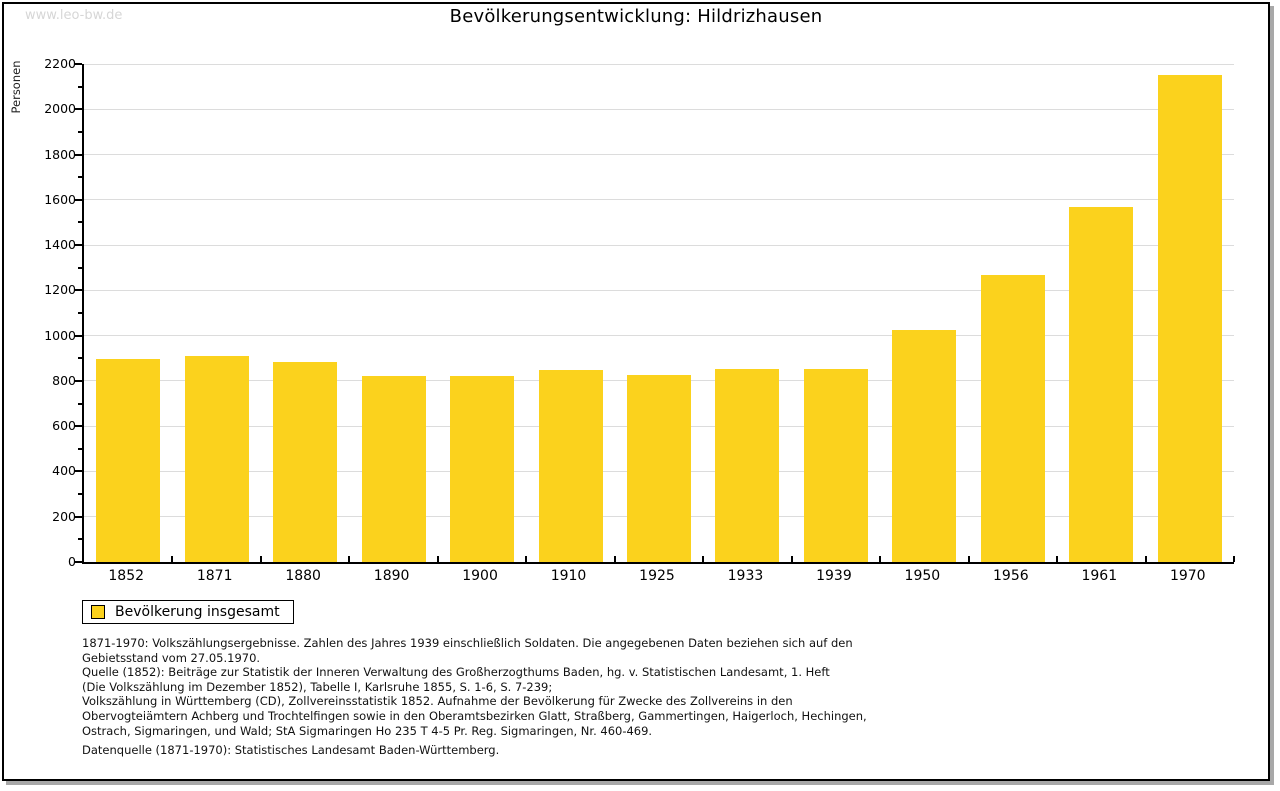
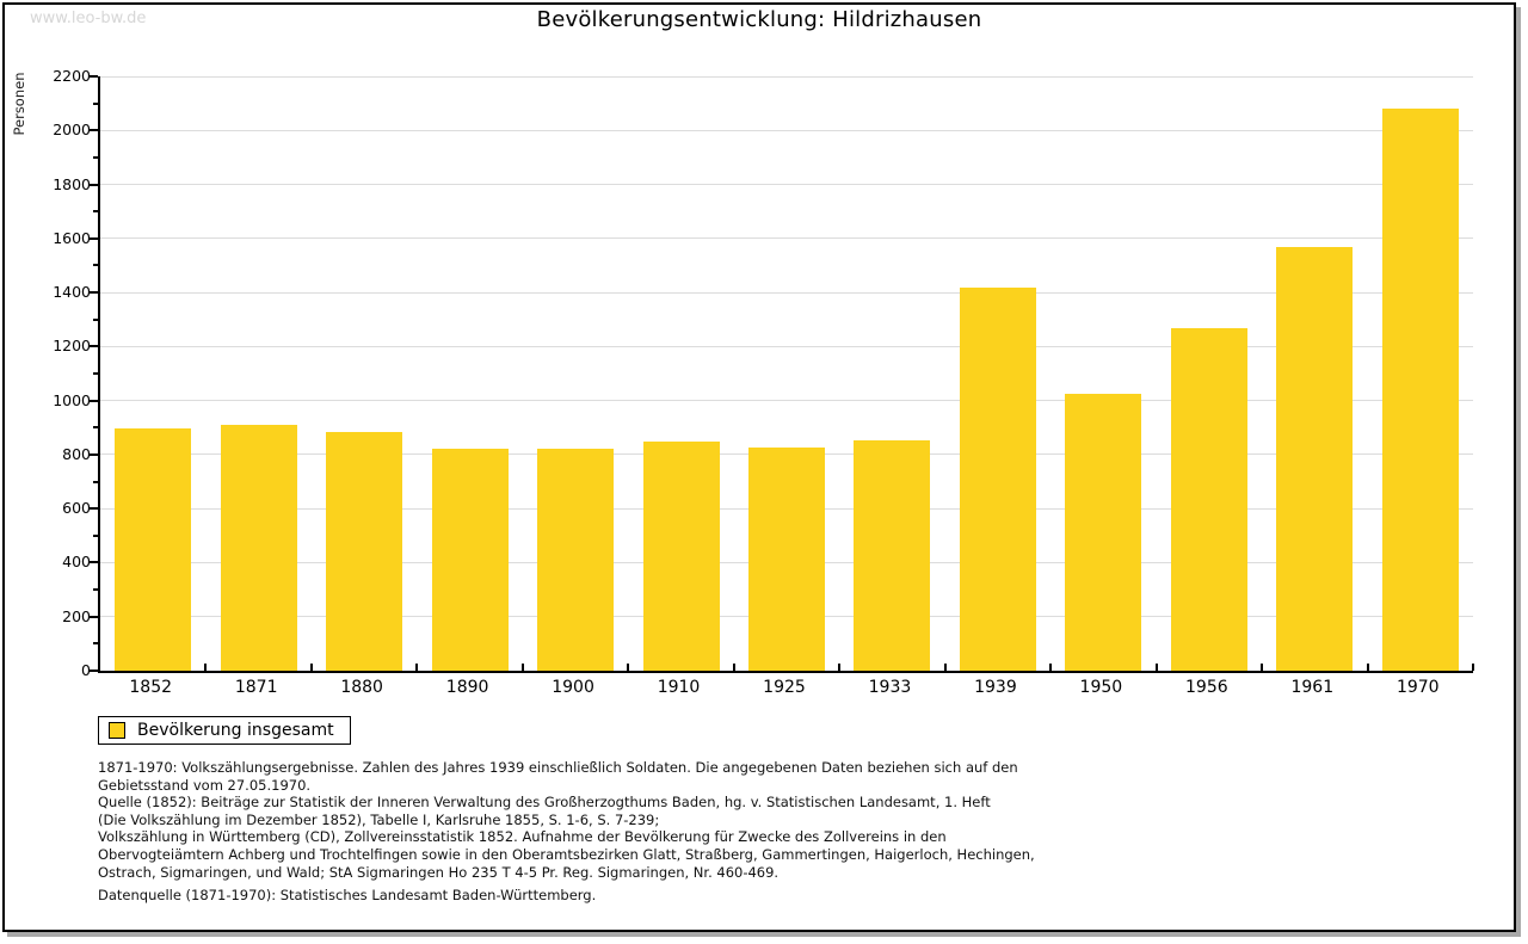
1939: 850 -> 1420
1970: 2150 -> 2080
